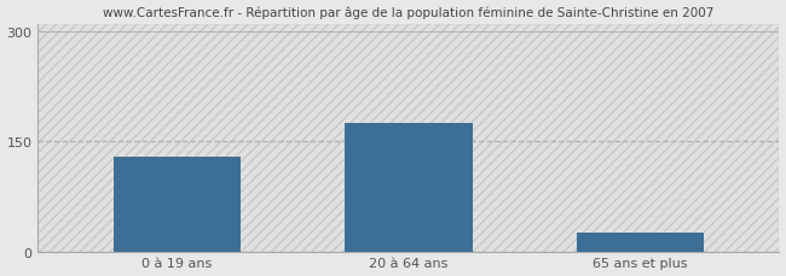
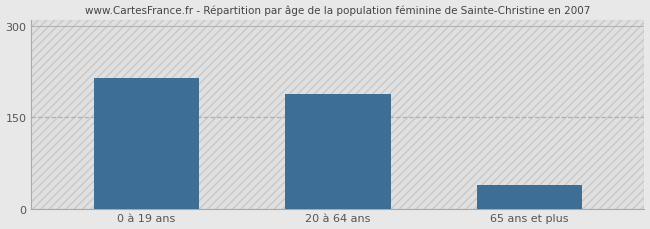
0 à 19 ans: 130 -> 214
20 à 64 ans: 175 -> 188
65 ans et plus: 25 -> 38
